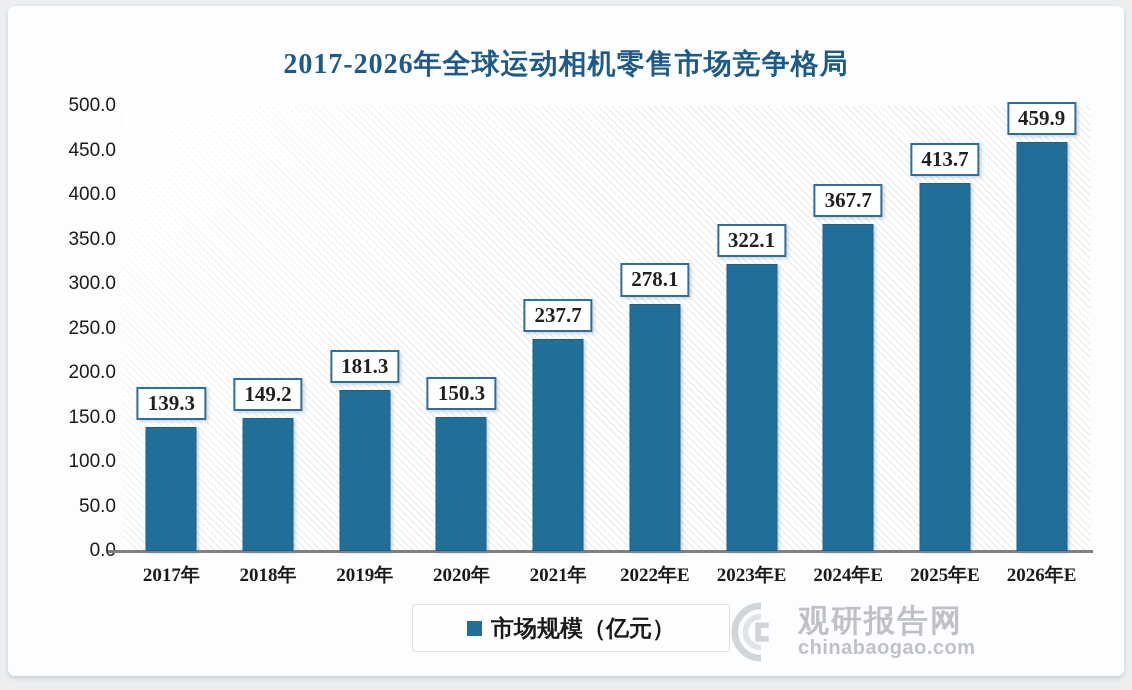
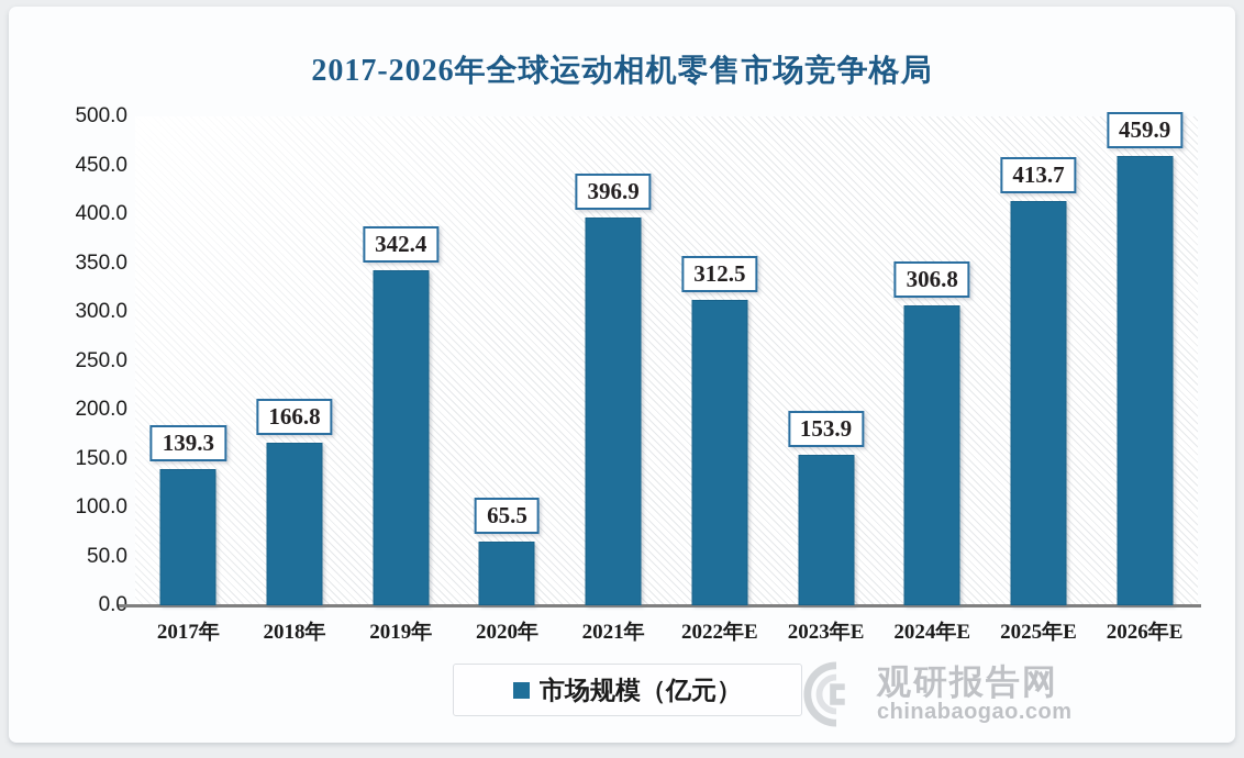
2018年: 149.2 -> 166.8
2019年: 181.3 -> 342.4
2020年: 150.3 -> 65.5
2021年: 237.7 -> 396.9
2022年E: 278.1 -> 312.5
2023年E: 322.1 -> 153.9
2024年E: 367.7 -> 306.8
